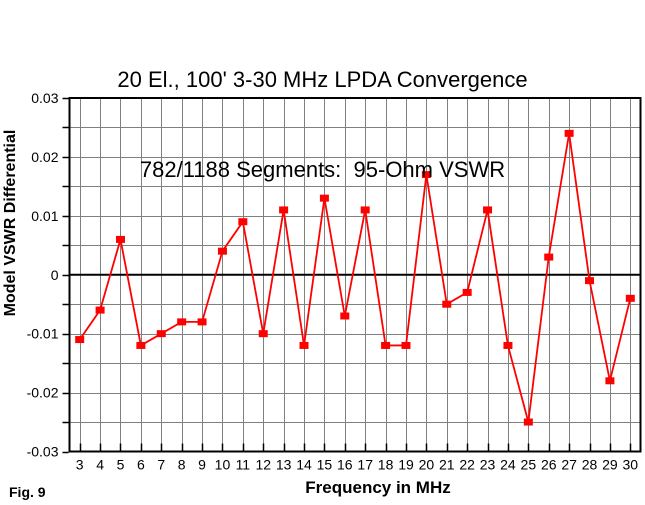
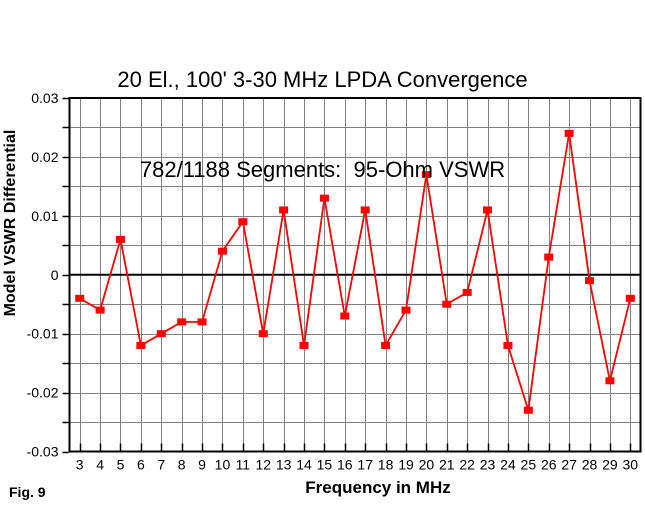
3: -0.011 -> -0.004
19: -0.012 -> -0.006
25: -0.025 -> -0.023
